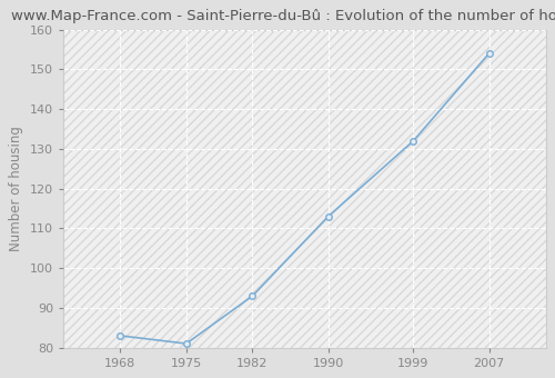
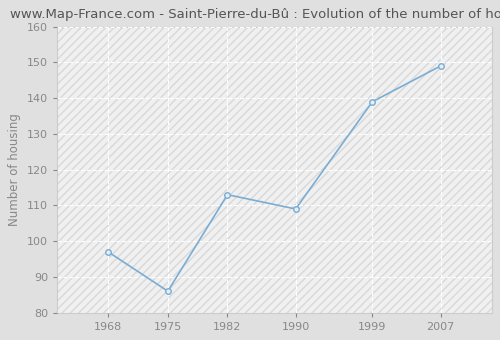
1968: 83 -> 97
1975: 81 -> 86
1982: 93 -> 113
1990: 113 -> 109
1999: 132 -> 139
2007: 154 -> 149
